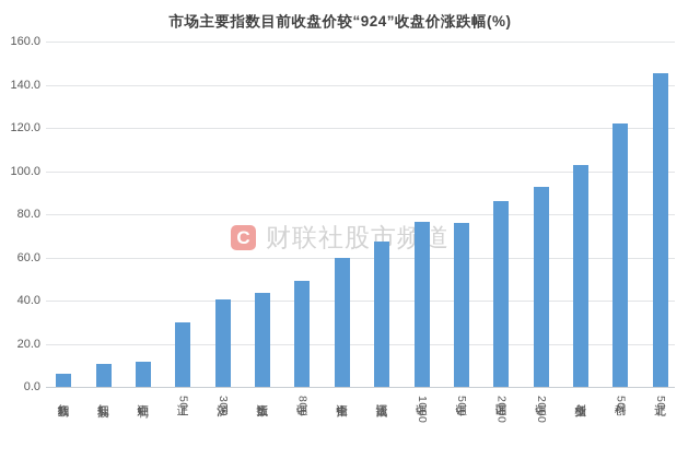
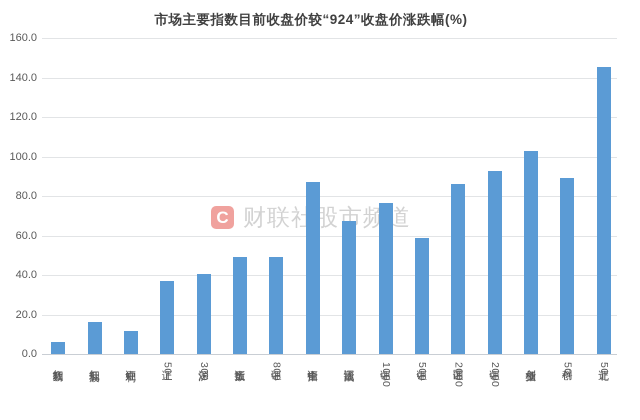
红利低波: 11 -> 16
上证50: 30 -> 37
上证指数: 43 -> 49
中证全指: 60 -> 87
中证500: 76 -> 59
科创50: 122 -> 89
